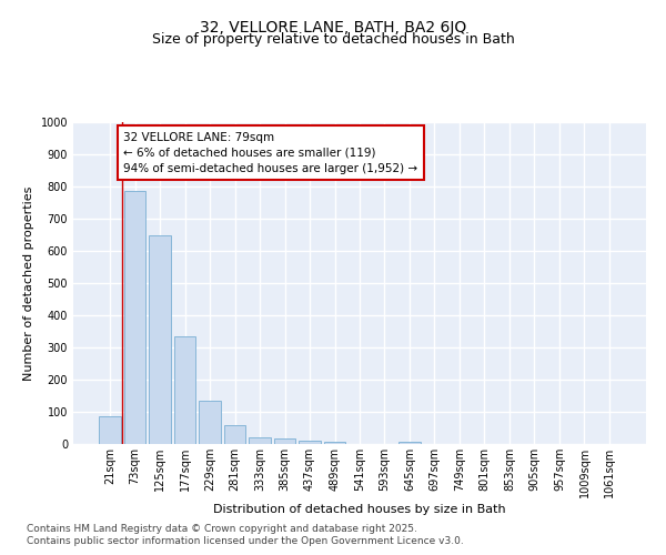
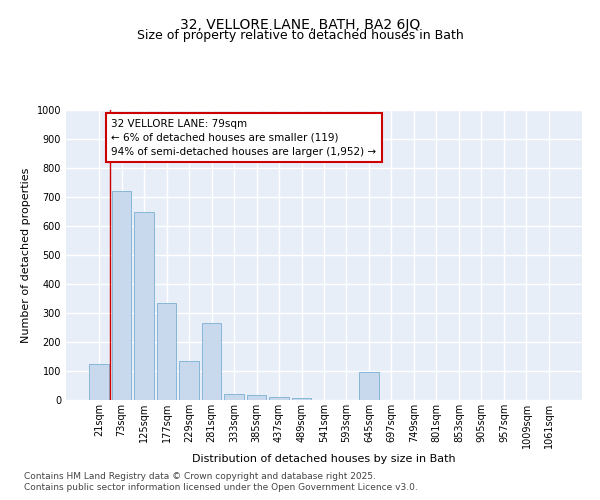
21sqm: 85 -> 125
73sqm: 785 -> 720
281sqm: 60 -> 265
645sqm: 8 -> 95
